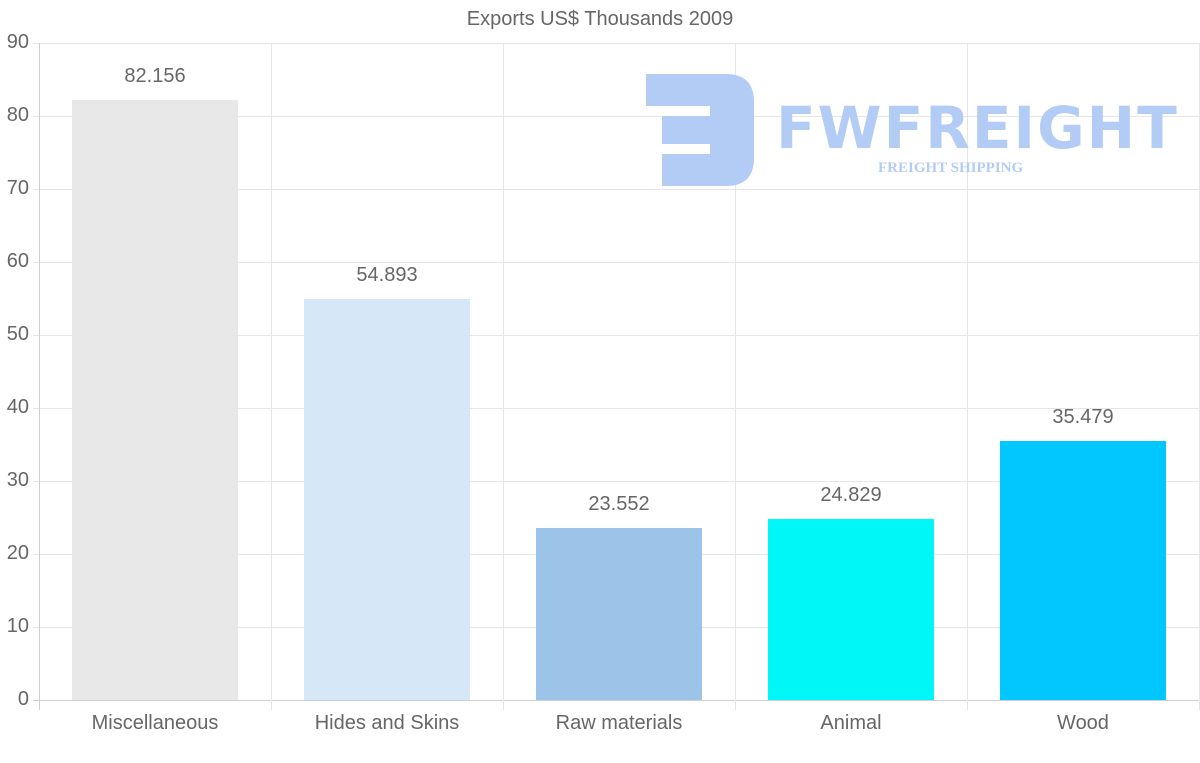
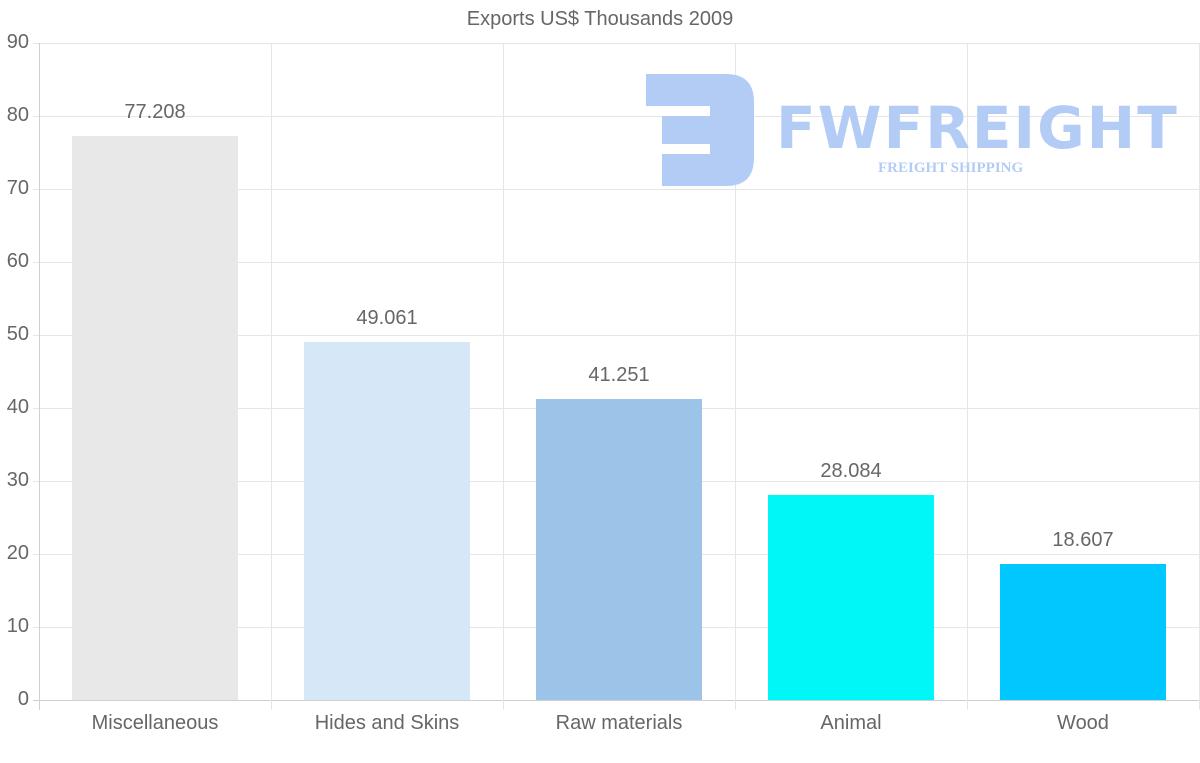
Miscellaneous: 82.156 -> 77.208
Hides and Skins: 54.893 -> 49.061
Raw materials: 23.552 -> 41.251
Animal: 24.829 -> 28.084
Wood: 35.479 -> 18.607
